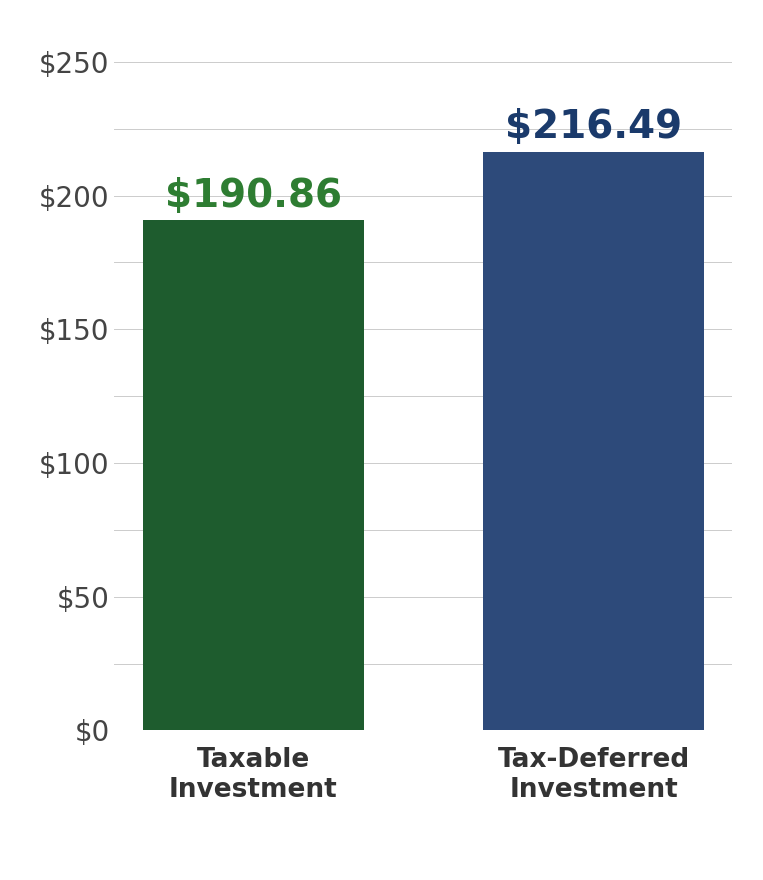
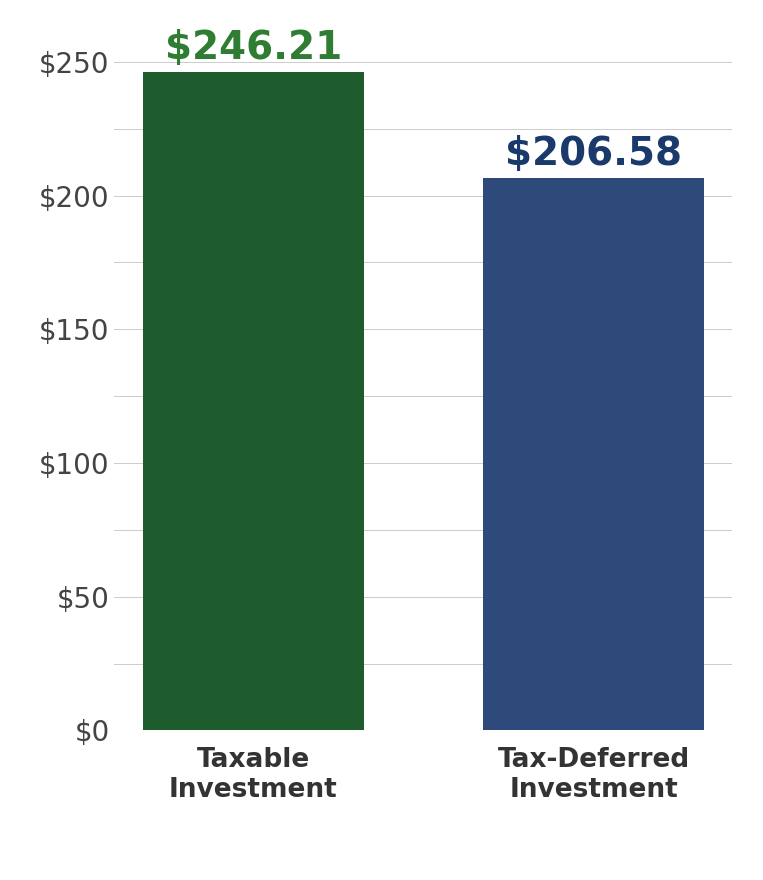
Taxable Investment: $190.86 -> $246.21
Tax-Deferred Investment: $216.49 -> $206.58
